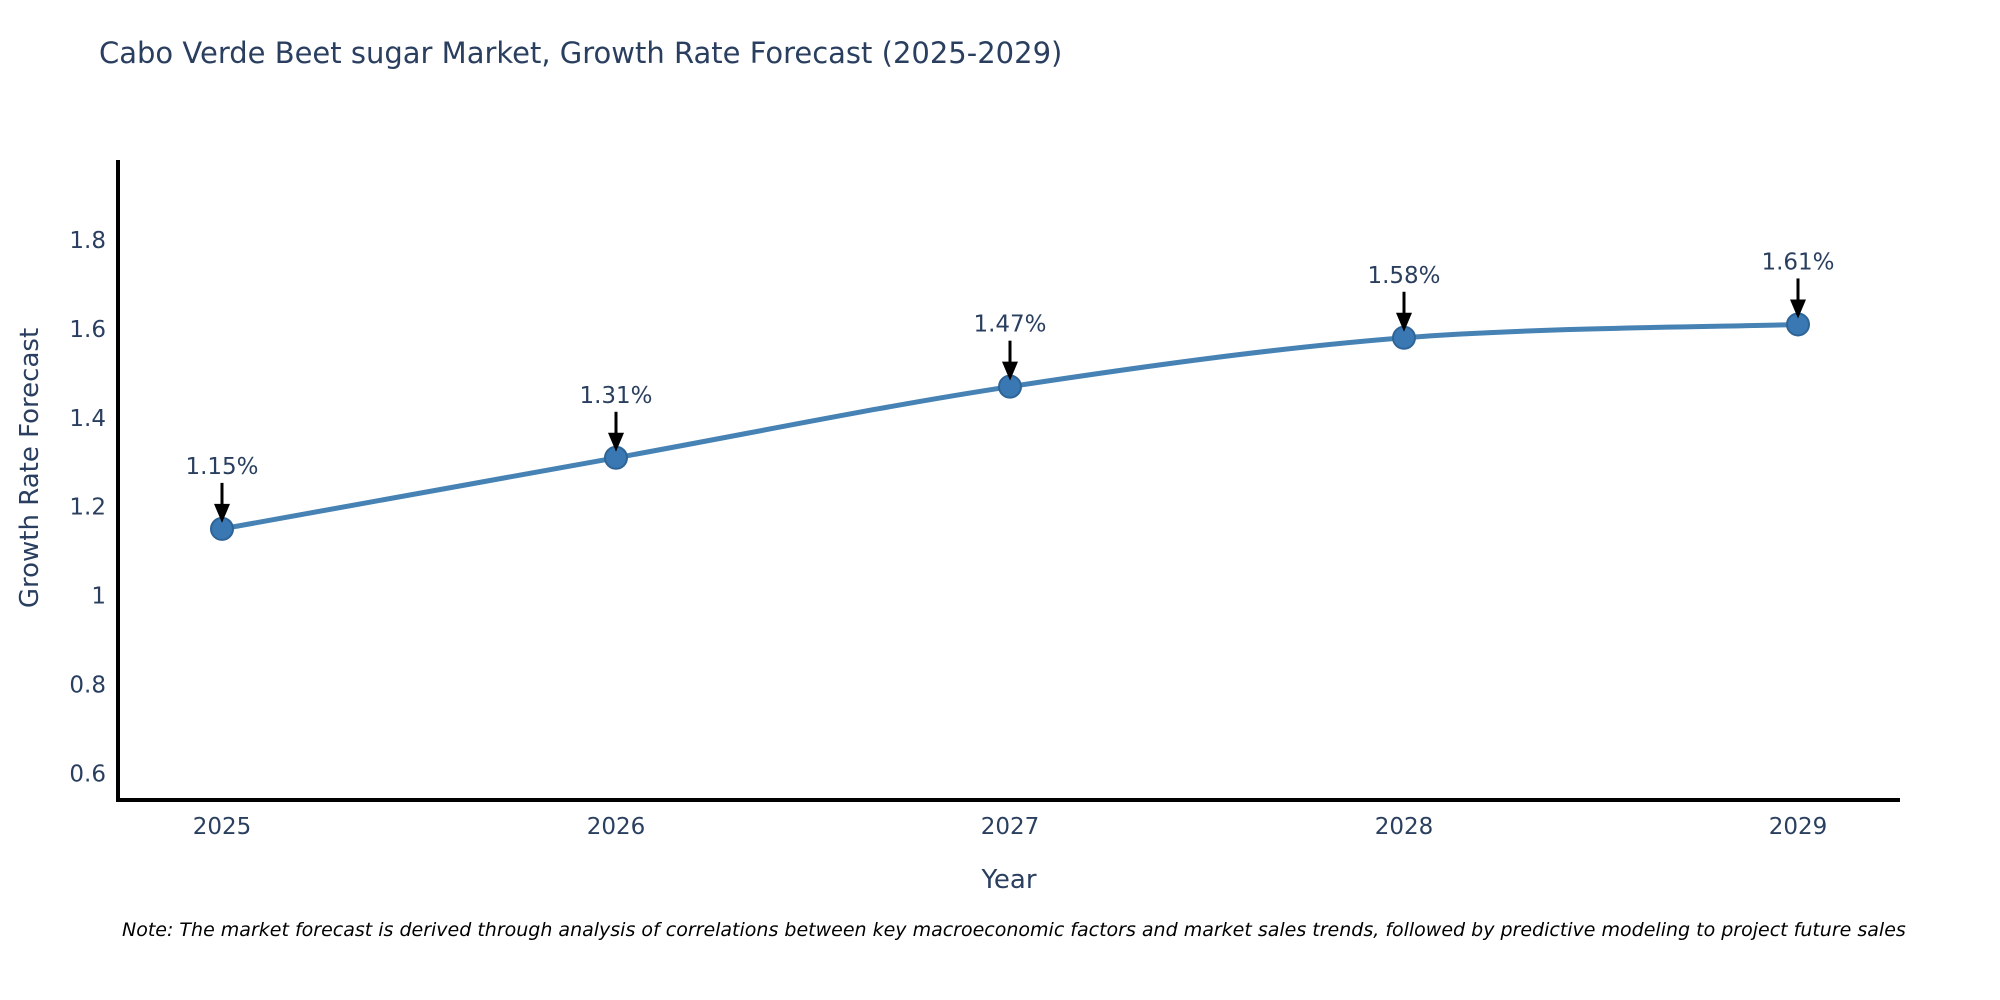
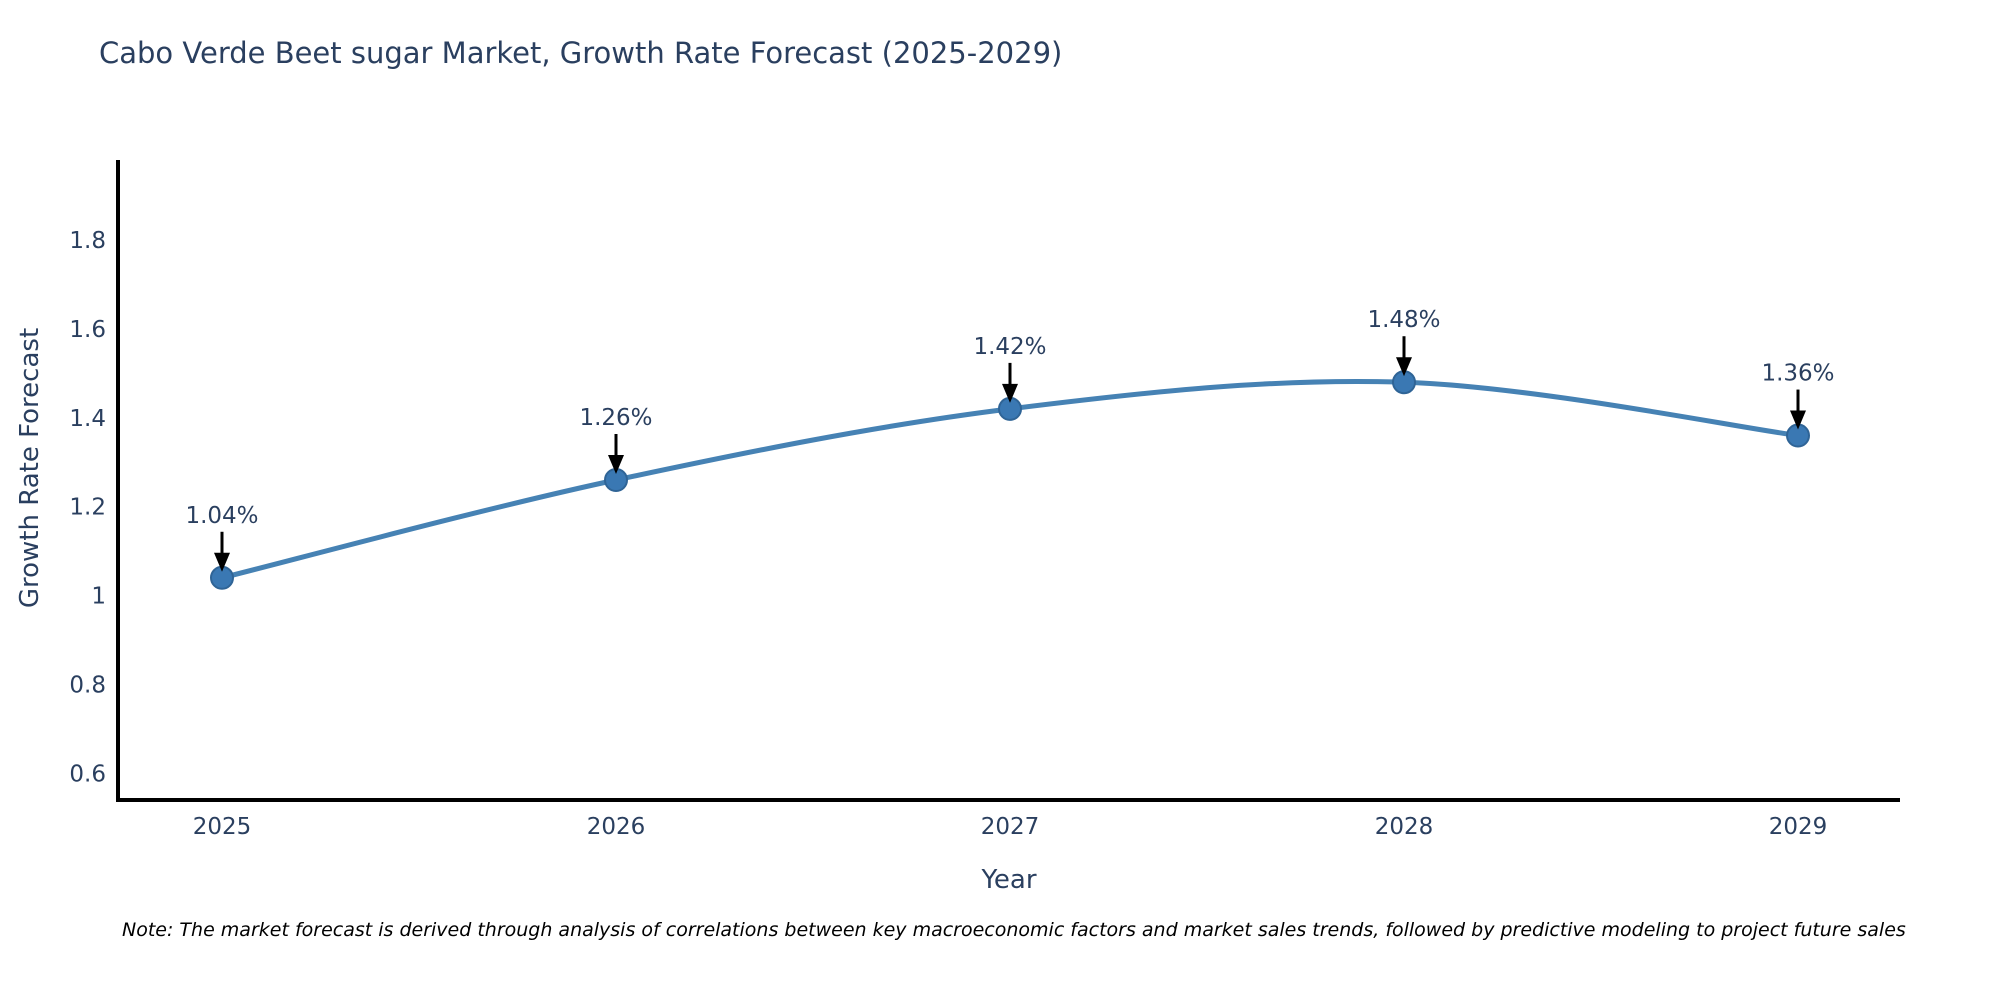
2025: 1.15% -> 1.04%
2026: 1.31% -> 1.26%
2027: 1.47% -> 1.42%
2028: 1.58% -> 1.48%
2029: 1.61% -> 1.36%
